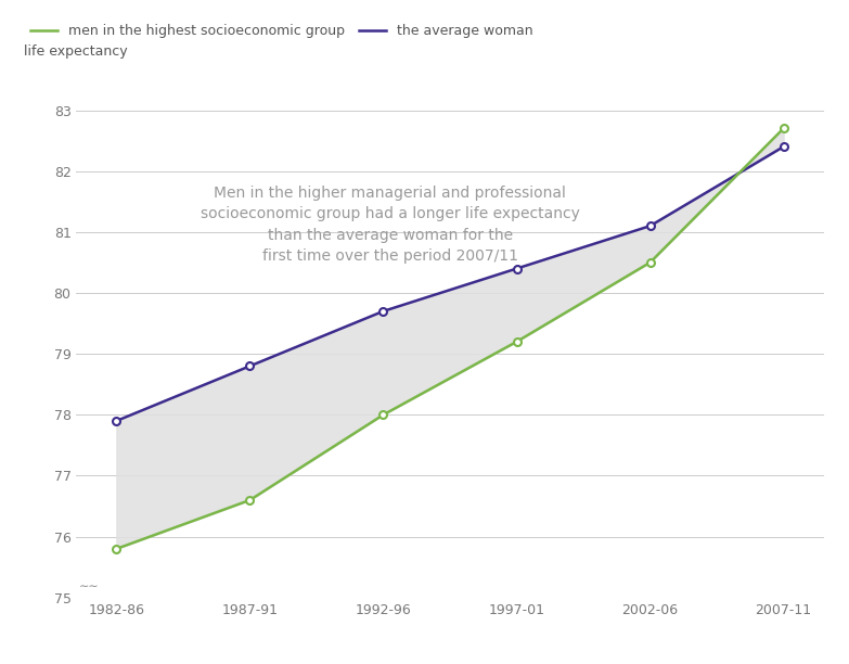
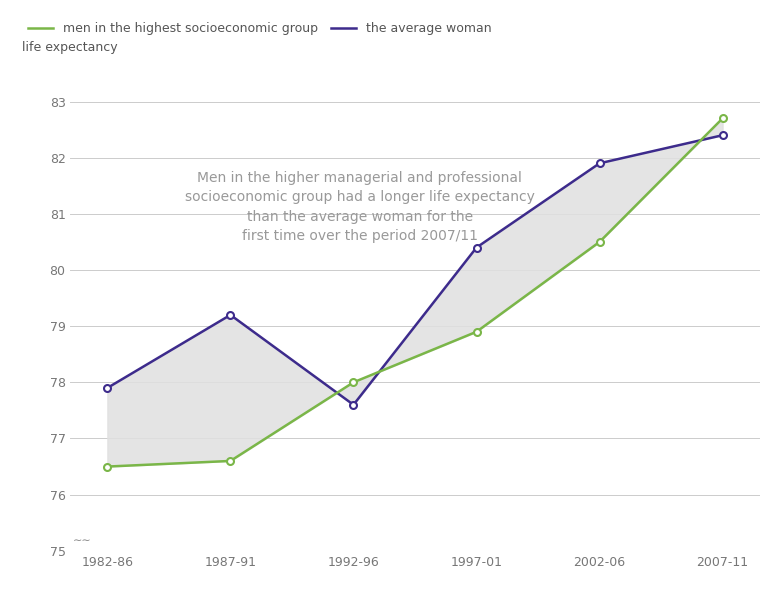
men in the highest socioeconomic group/1982-86: 75.8 -> 76.5
the average woman/1987-91: 78.8 -> 79.2
the average woman/1992-96: 79.7 -> 77.6
men in the highest socioeconomic group/1997-01: 79.2 -> 78.9
the average woman/2002-06: 81.1 -> 81.9
